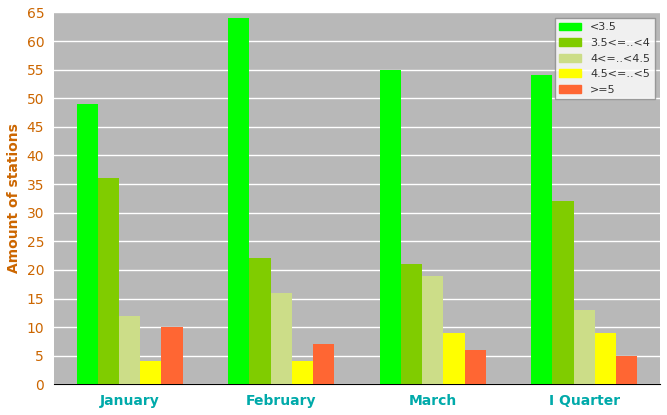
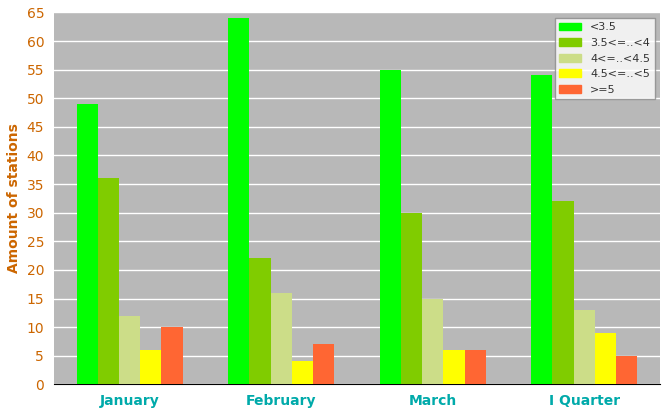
4.5<=..<5/January: 4 -> 6
3.5<=..<4/March: 21 -> 30
4<=..<4.5/March: 19 -> 15
4.5<=..<5/March: 9 -> 6
